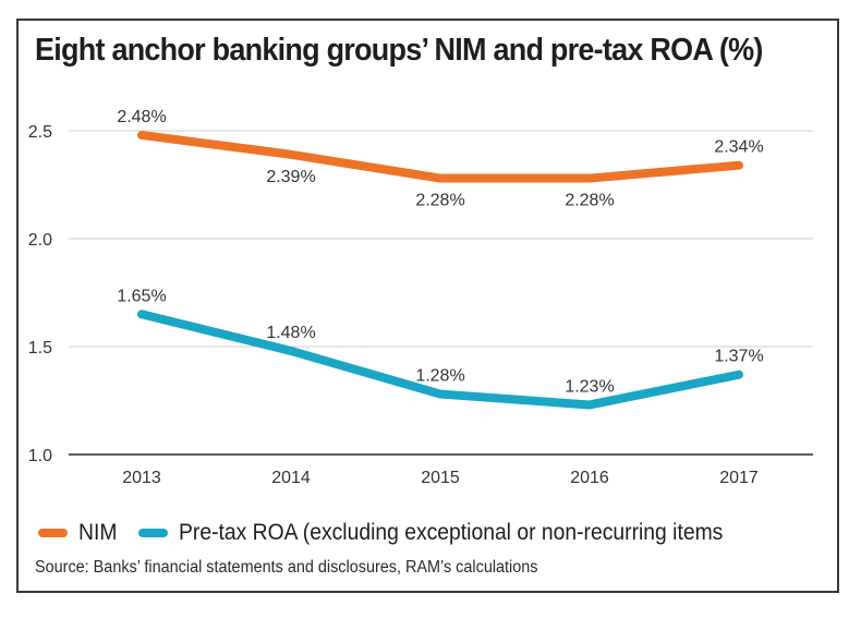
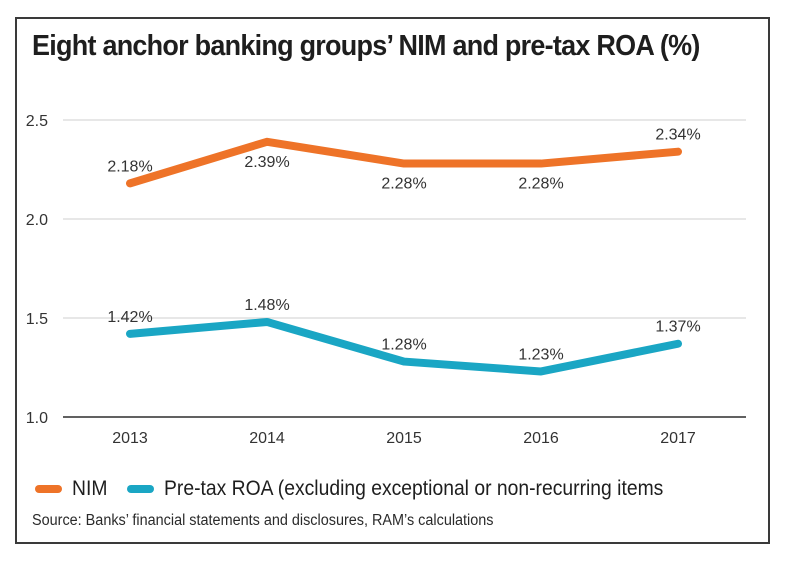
NIM/2013: 2.48% -> 2.18%
Pre-tax ROA (excluding exceptional or non-recurring items/2013: 1.65% -> 1.42%
